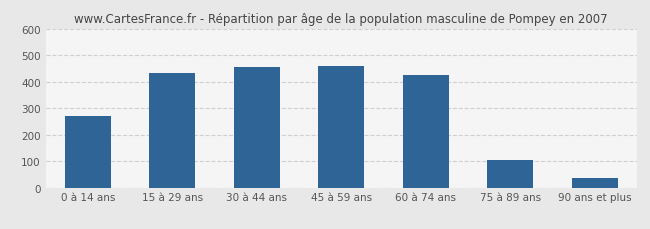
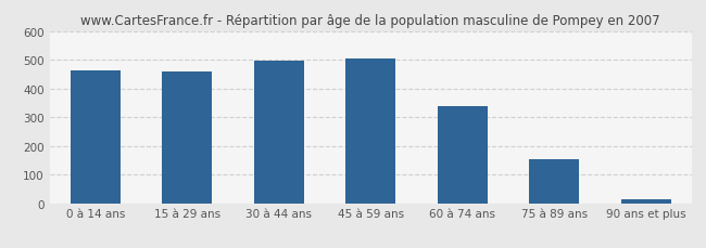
0 à 14 ans: 270 -> 462
15 à 29 ans: 435 -> 458
30 à 44 ans: 455 -> 499
45 à 59 ans: 460 -> 506
60 à 74 ans: 425 -> 338
75 à 89 ans: 105 -> 155
90 ans et plus: 35 -> 14
